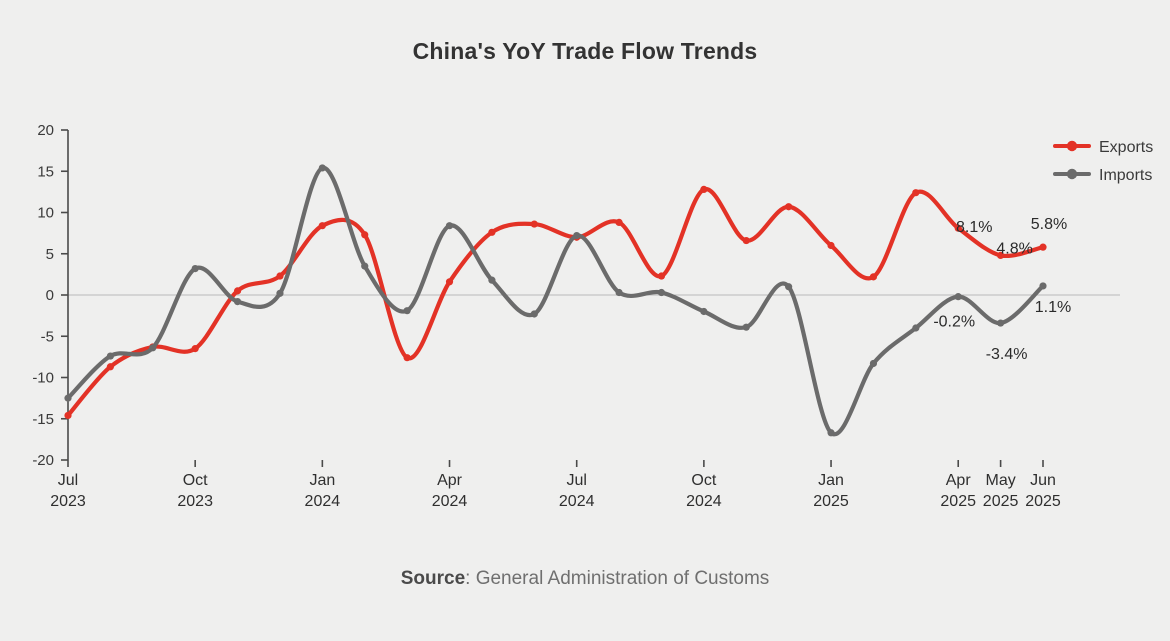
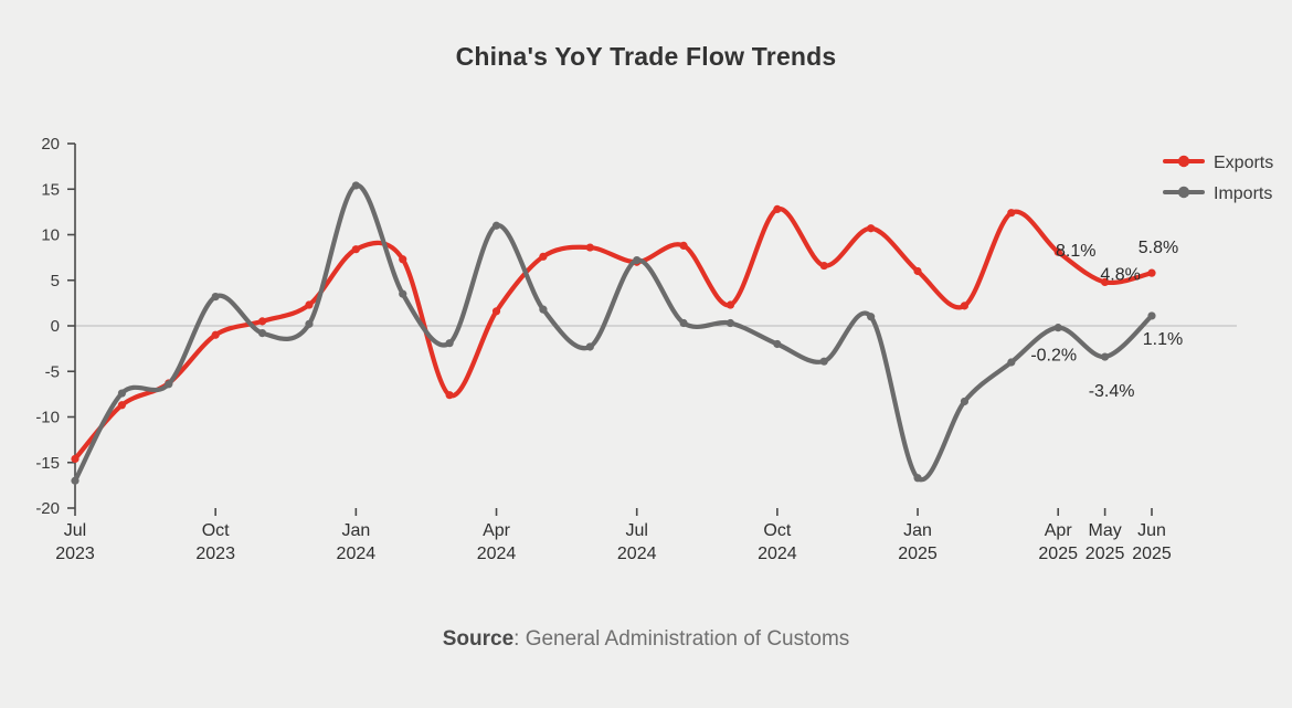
Imports/Jul 2023: -12 -> -17
Exports/Oct 2023: -6 -> -1
Imports/Apr 2024: 8 -> 11
